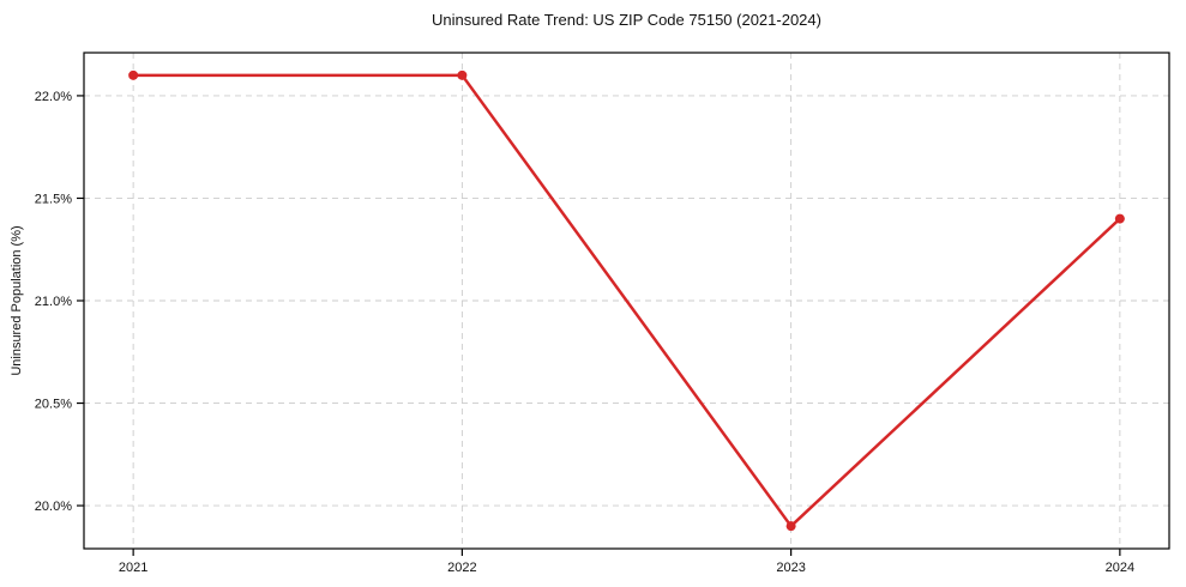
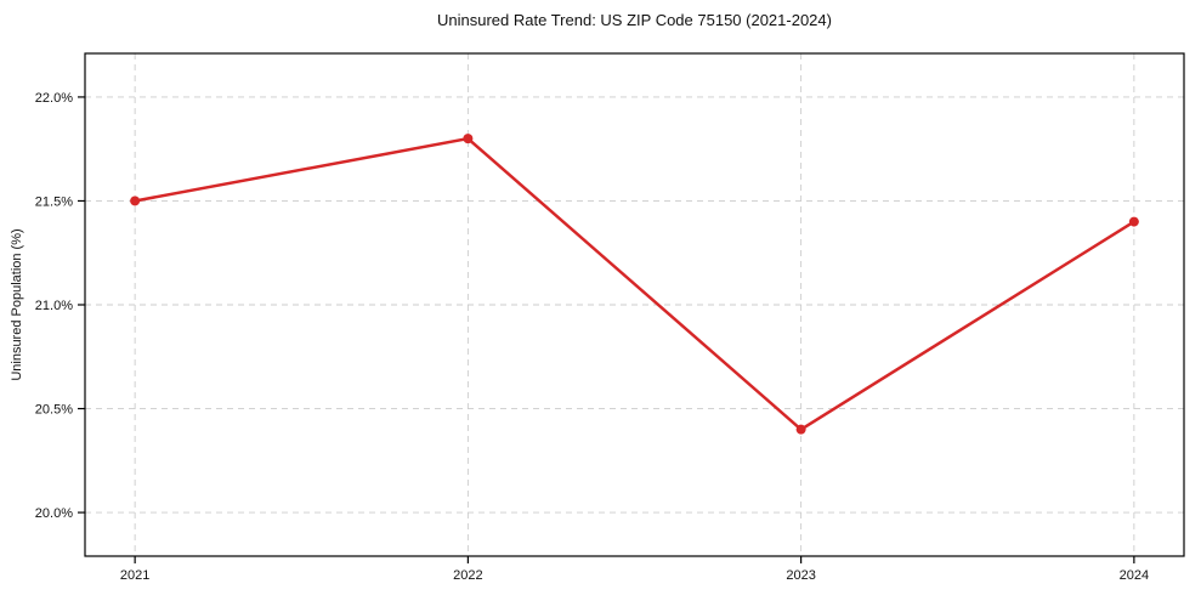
2021: 22.1% -> 21.5%
2022: 22.1% -> 21.8%
2023: 19.9% -> 20.4%
